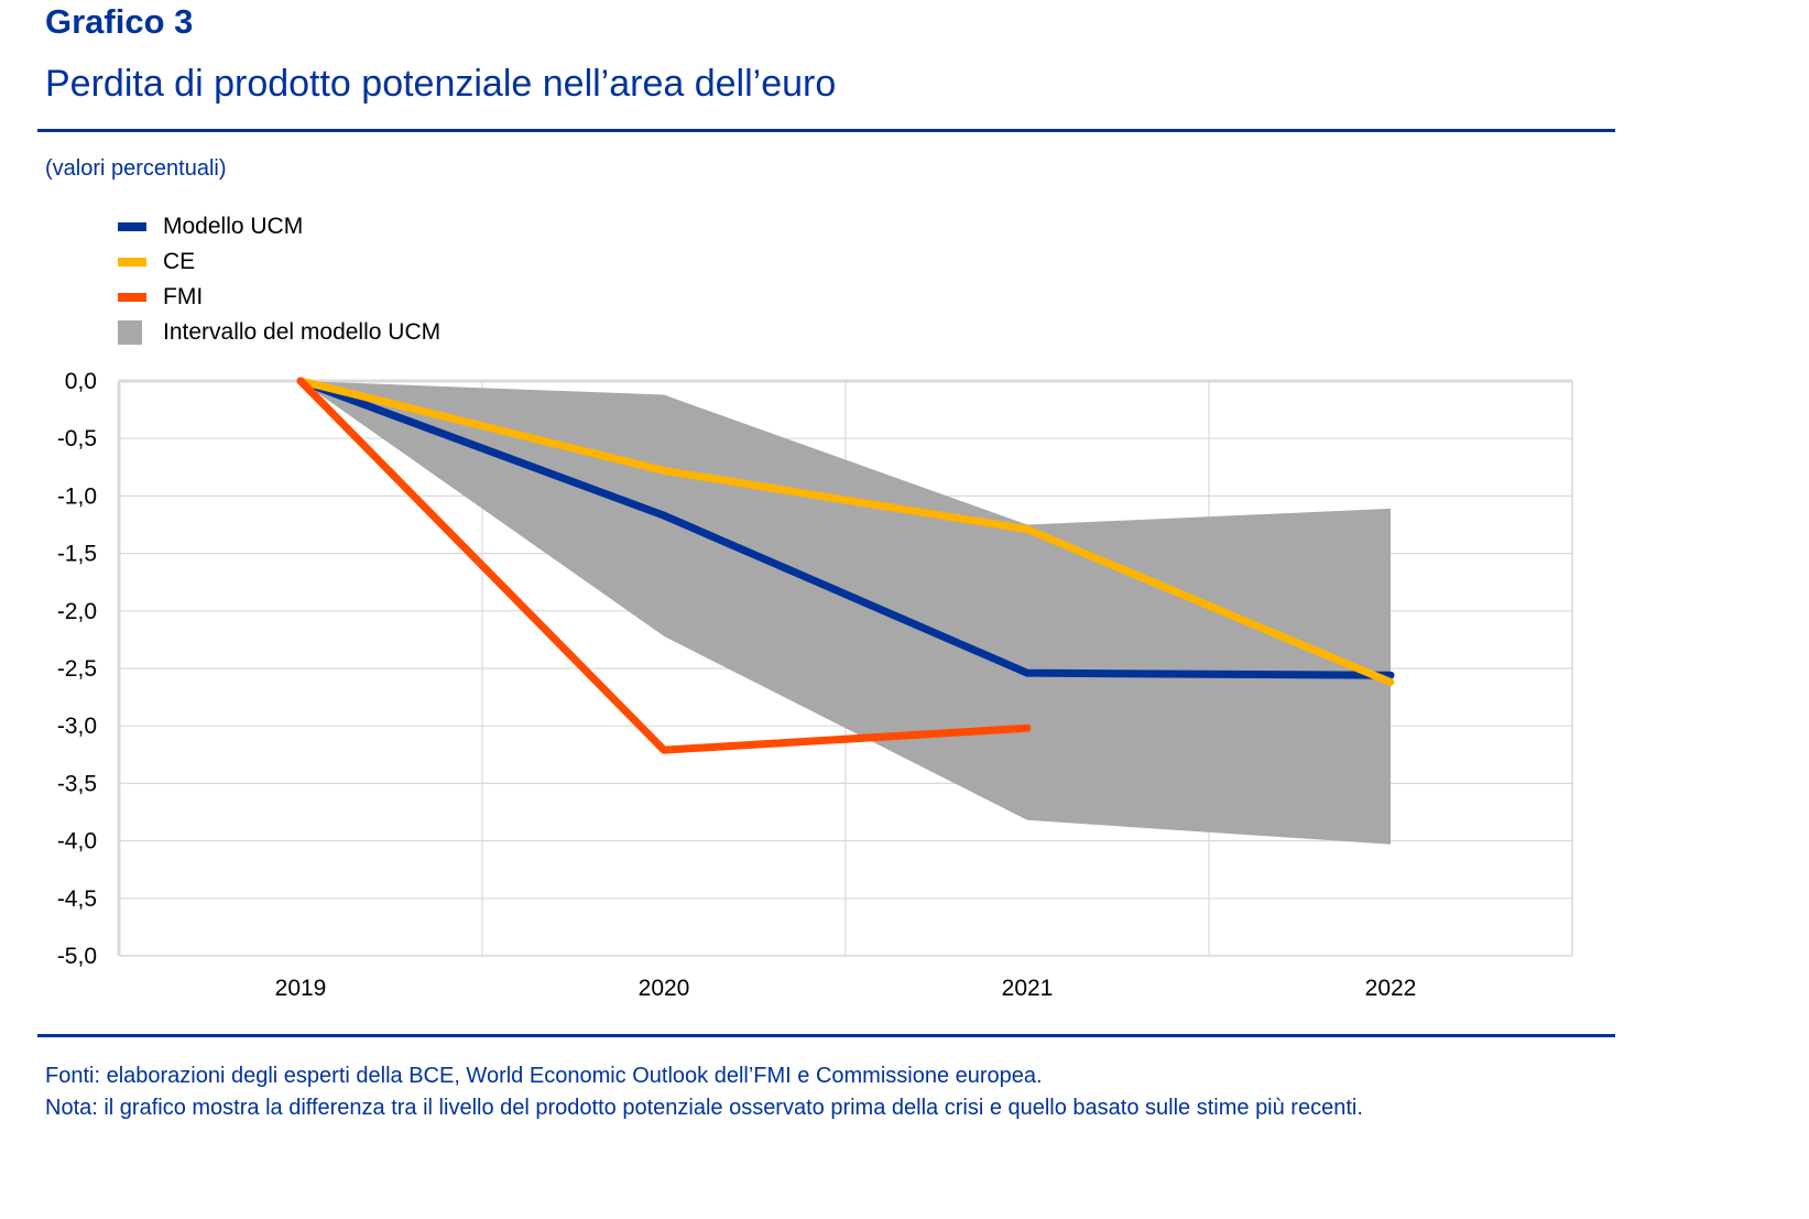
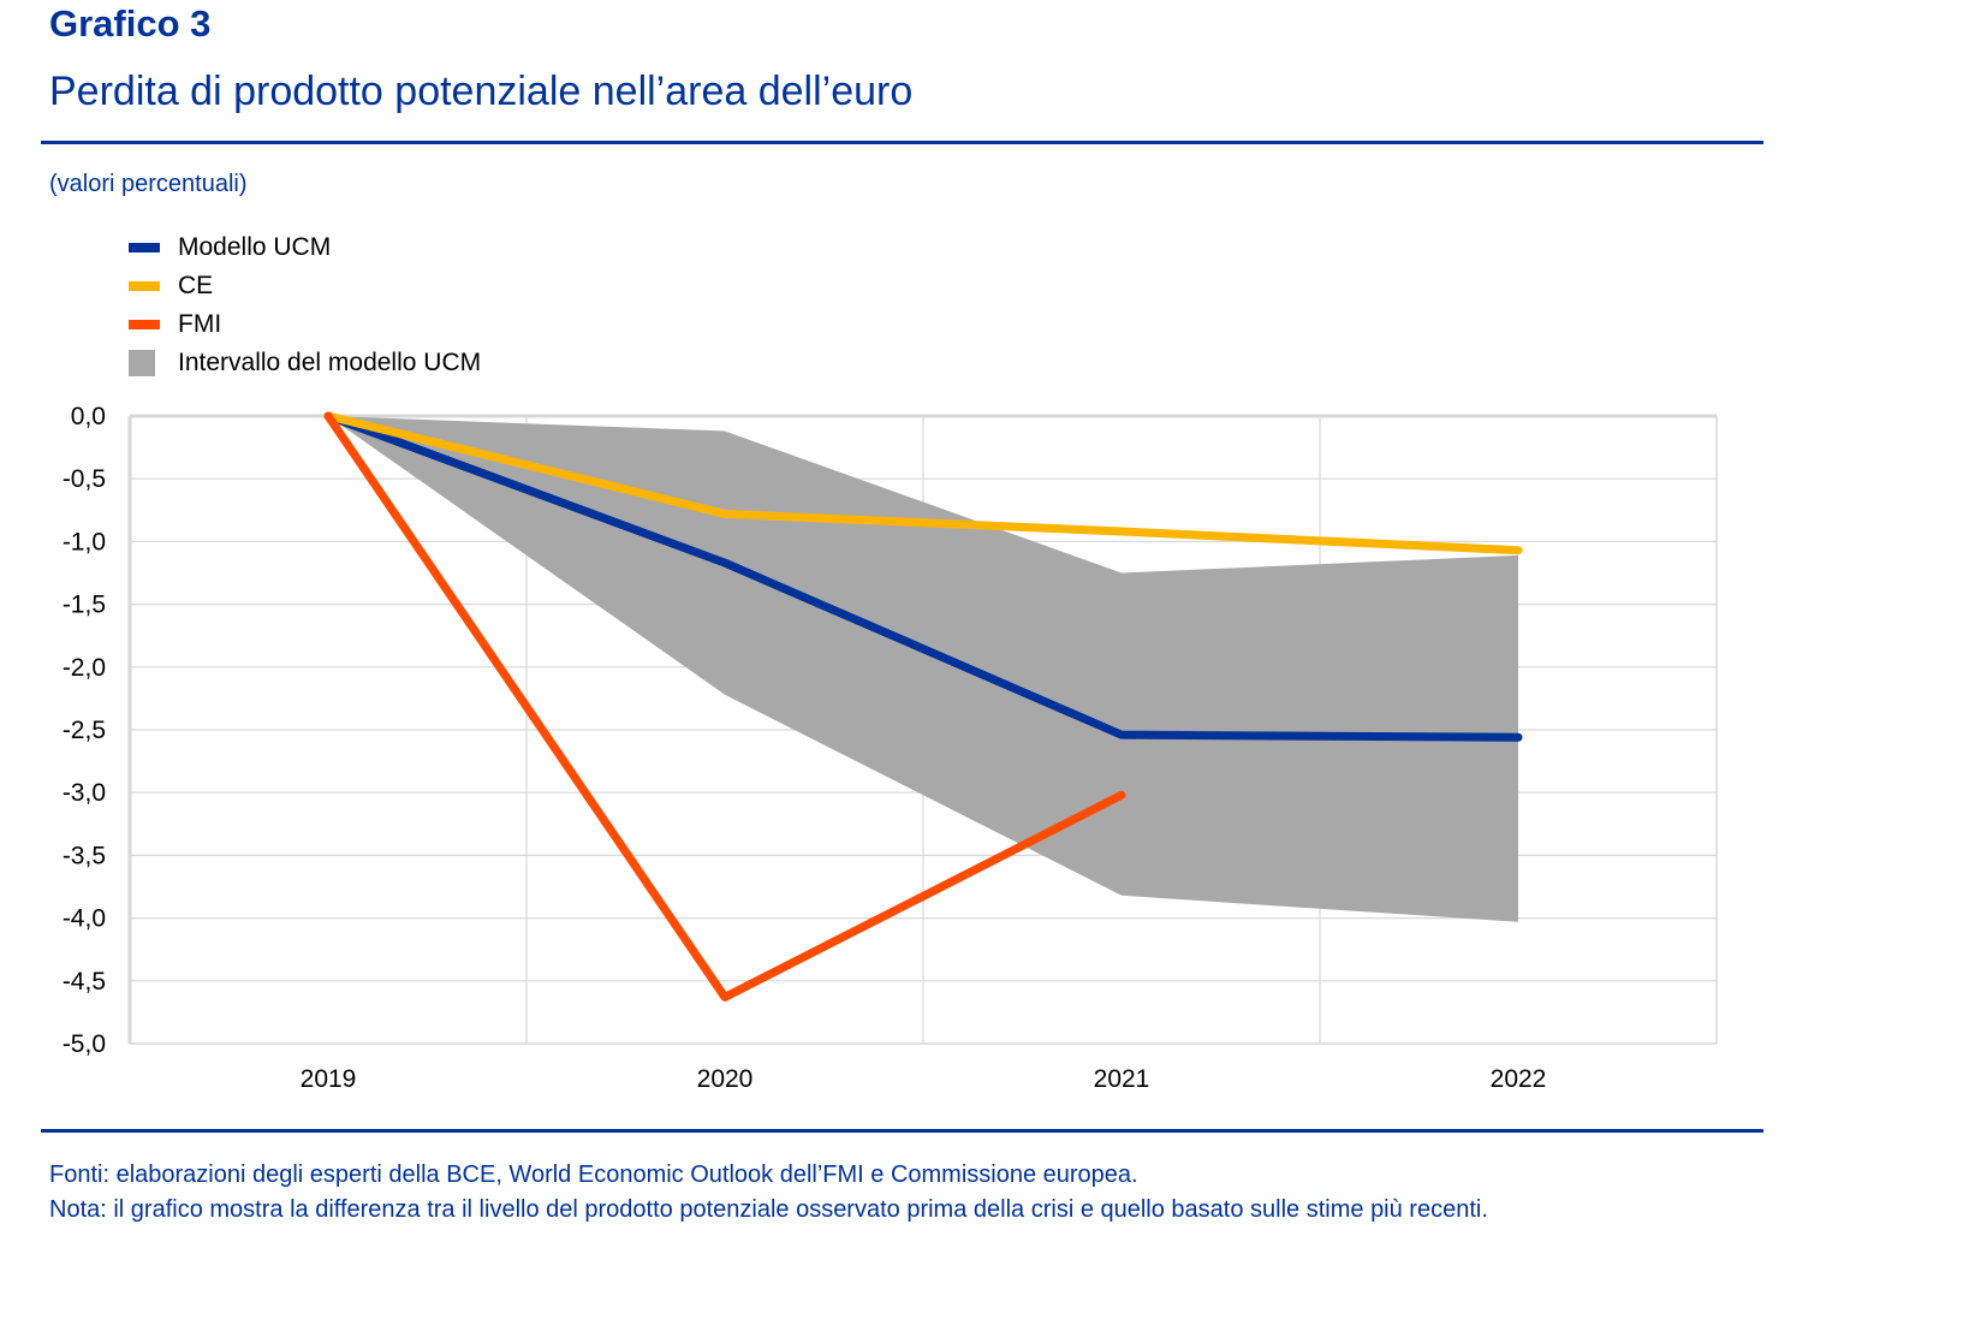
FMI/2020: -3,21 -> -4,63
CE/2021: -1,29 -> -0,92
CE/2022: -2,62 -> -1,07
